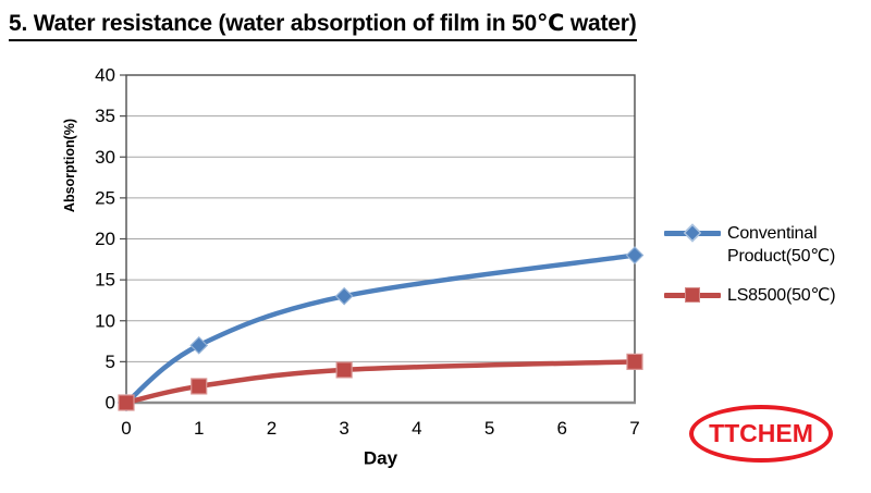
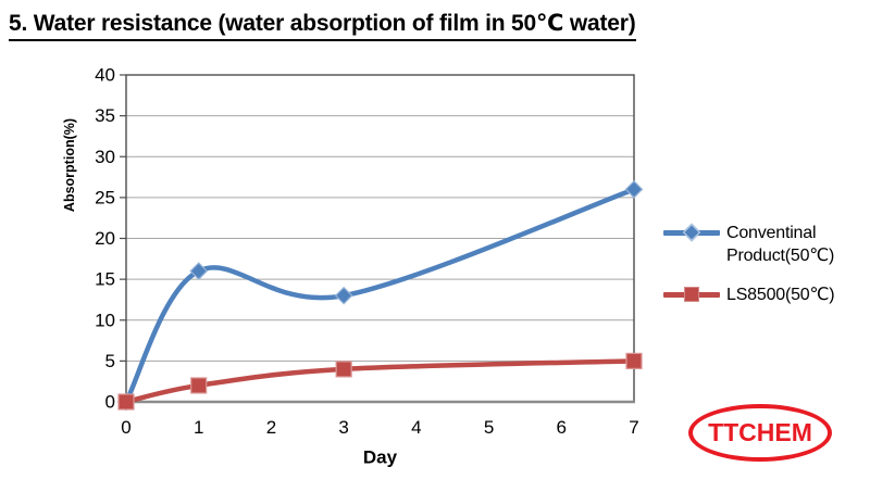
Conventinal Product(50℃)/1: 7 -> 16
Conventinal Product(50℃)/7: 18 -> 26
